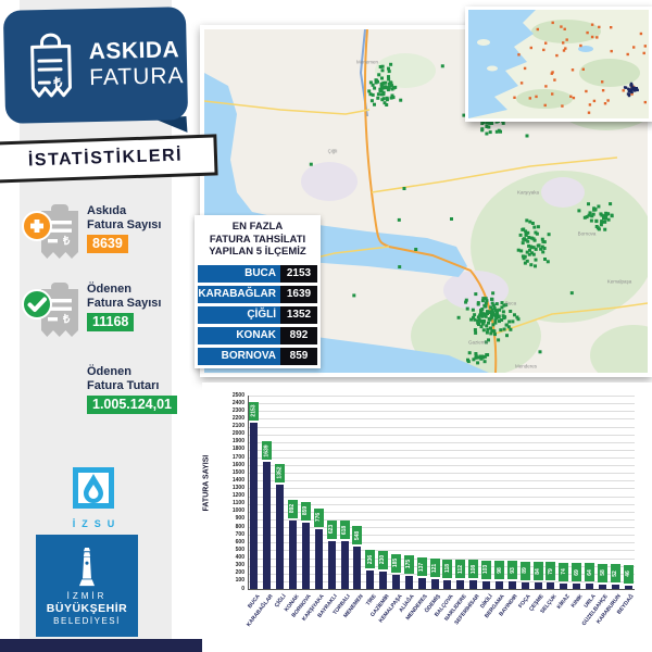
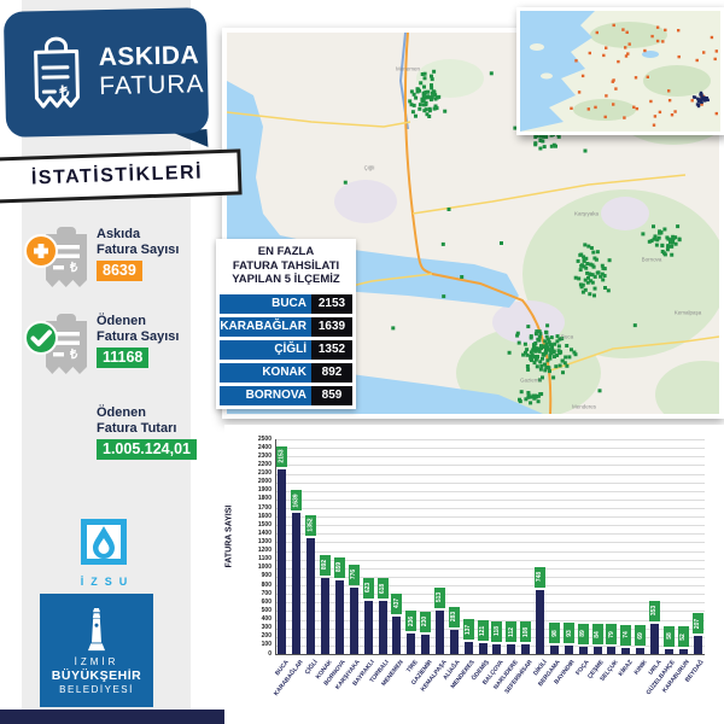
MENEMEN: 548 -> 437
KEMALPAŞA: 185 -> 513
ALİAĞA: 175 -> 283
DİKİLİ: 103 -> 748
URLA: 64 -> 353
BEYDAĞ: 46 -> 207
